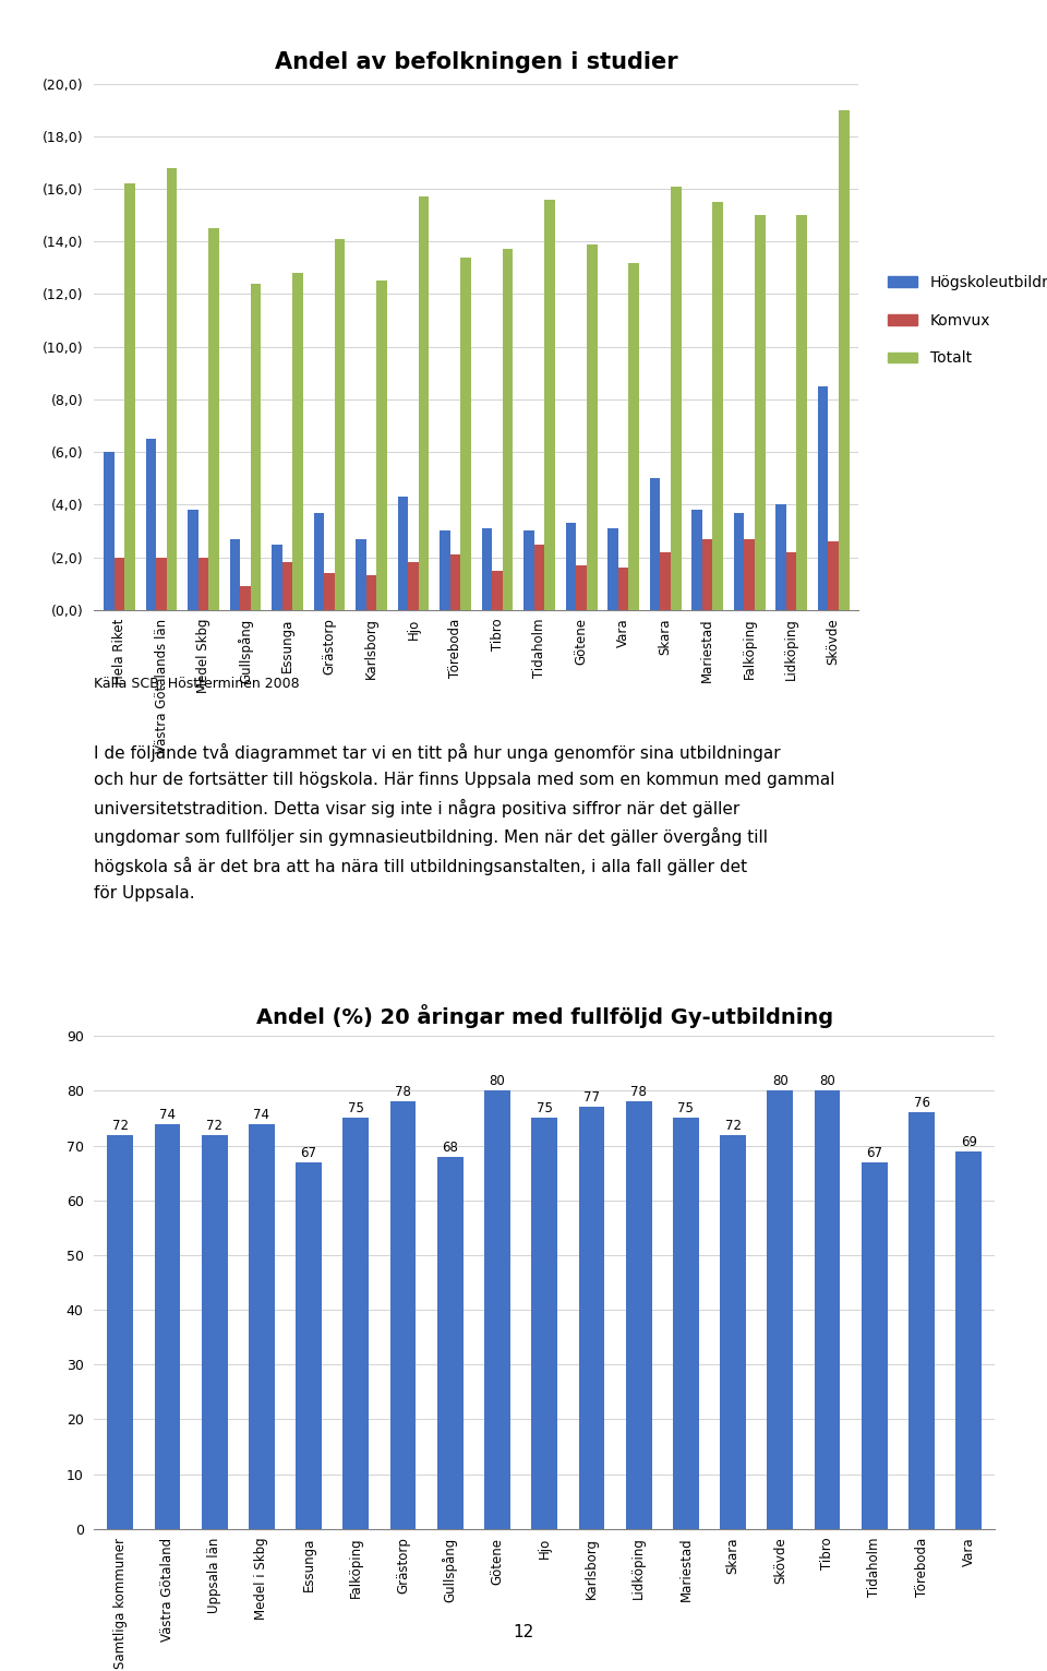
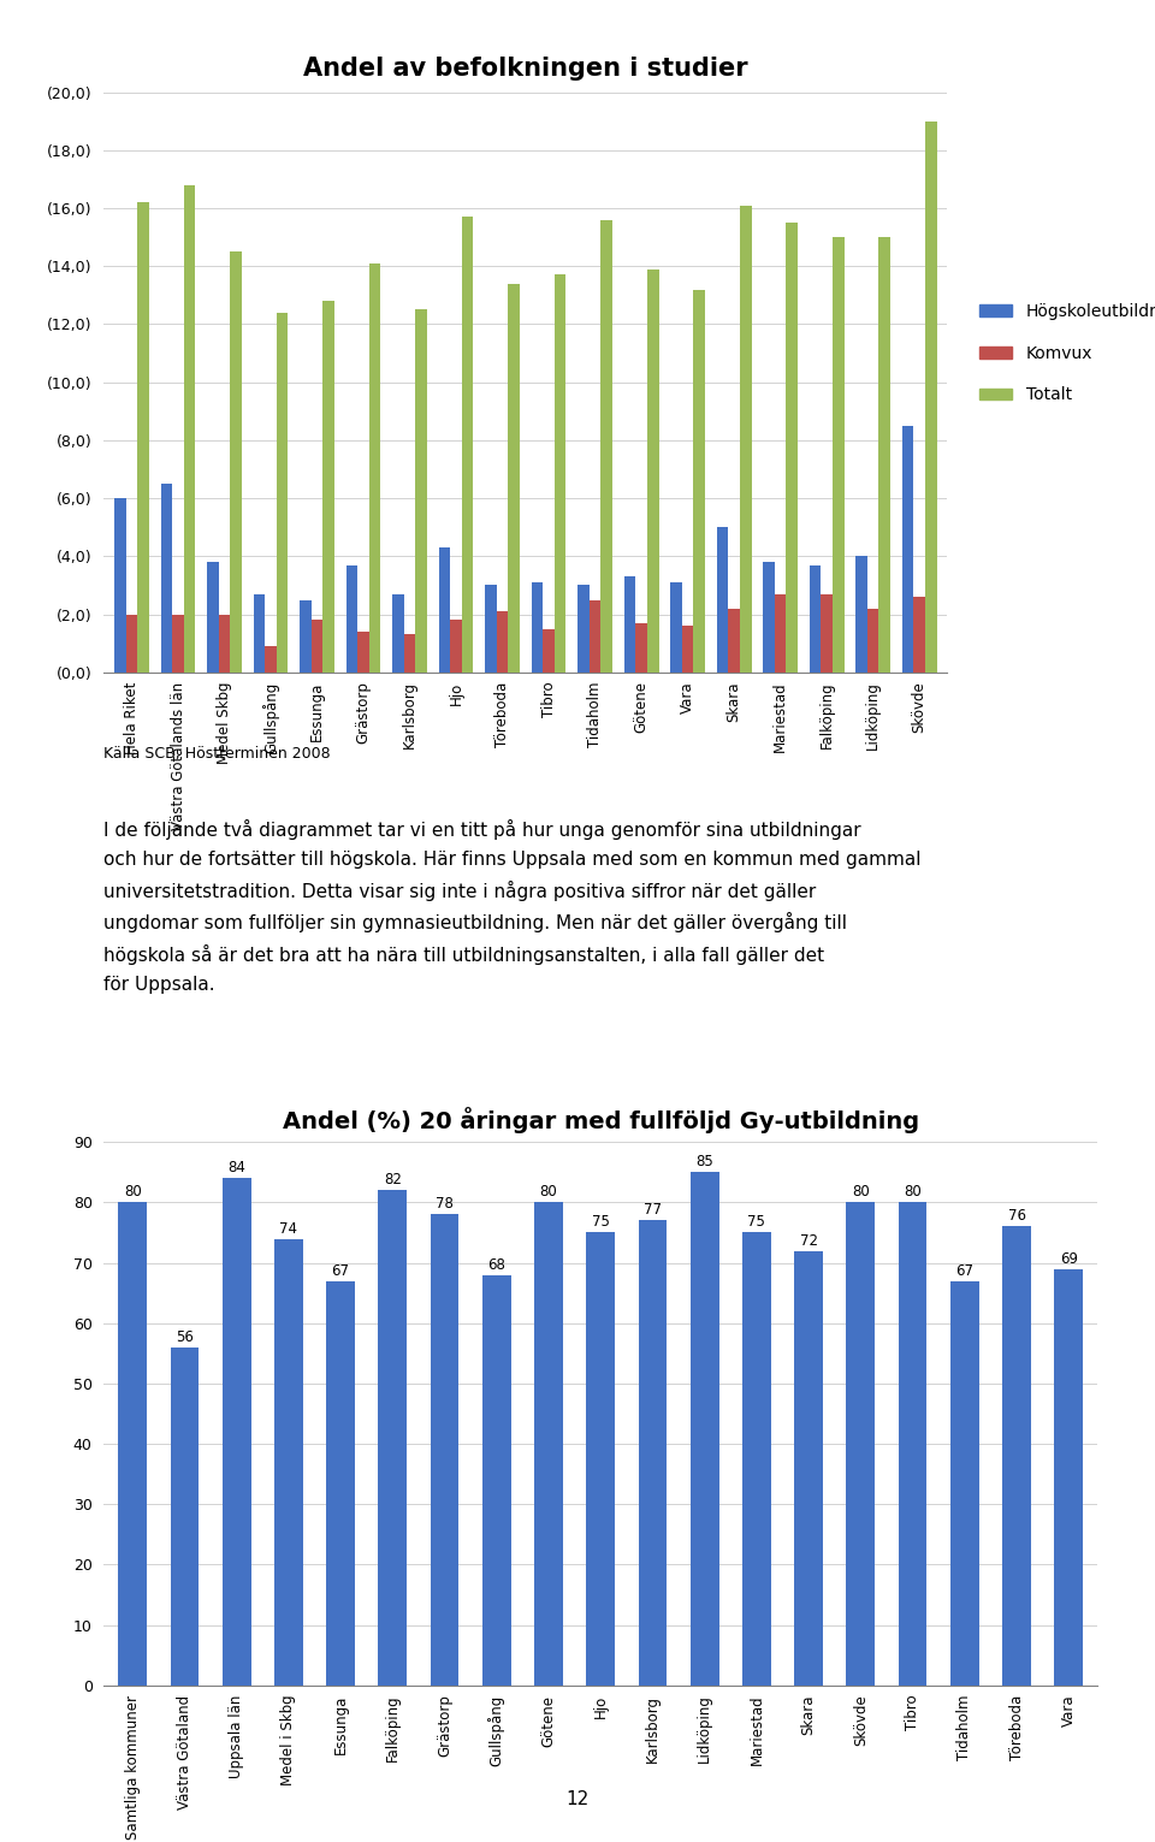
Andel (%) 20 åringar med fullföljd Gy-utbildning/Samtliga kommuner: 72 -> 80
Andel (%) 20 åringar med fullföljd Gy-utbildning/Västra Götaland: 74 -> 56
Andel (%) 20 åringar med fullföljd Gy-utbildning/Uppsala län: 72 -> 84
Andel (%) 20 åringar med fullföljd Gy-utbildning/Falköping: 75 -> 82
Andel (%) 20 åringar med fullföljd Gy-utbildning/Lidköping: 78 -> 85
